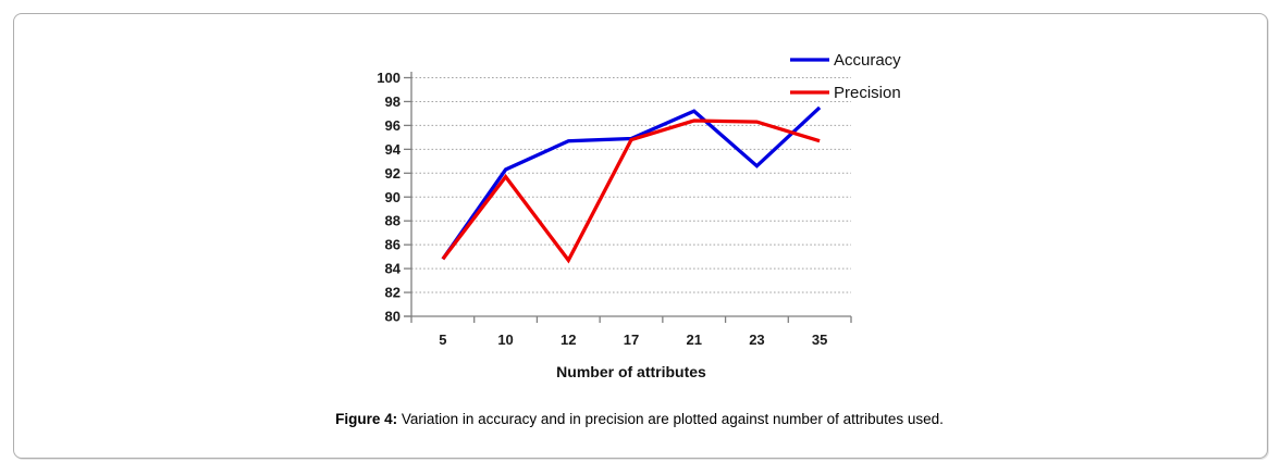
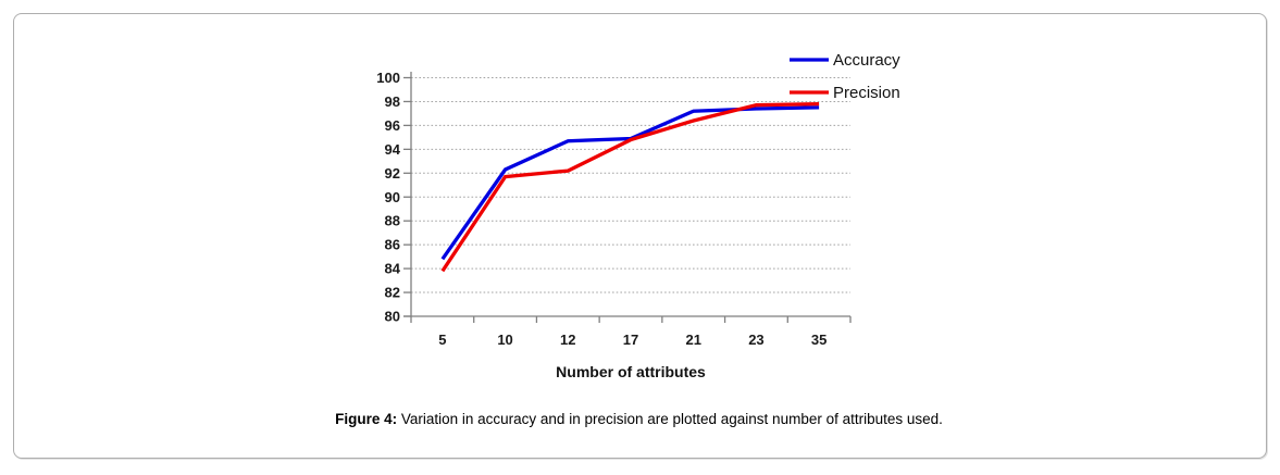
Precision/5: 84.8 -> 83.8
Precision/12: 84.7 -> 92.2
Accuracy/23: 92.6 -> 97.4
Precision/23: 96.3 -> 97.7
Precision/35: 94.7 -> 97.8
